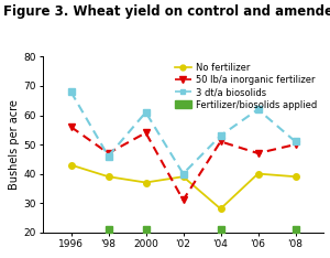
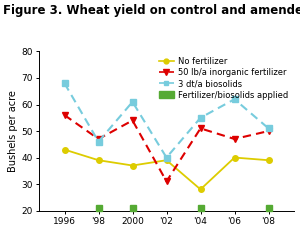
3 dt/a biosolids/'04: 53 -> 55
